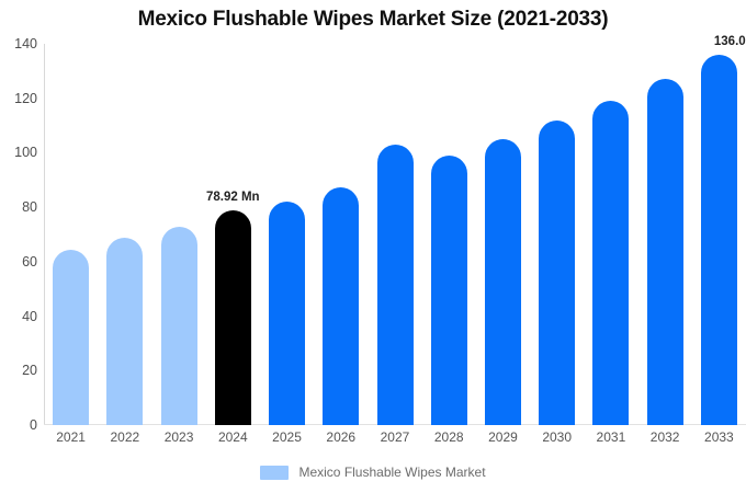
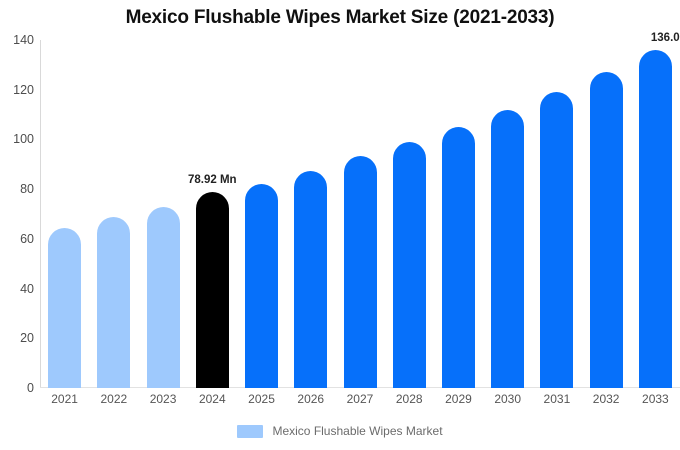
2027: 103 -> 94
